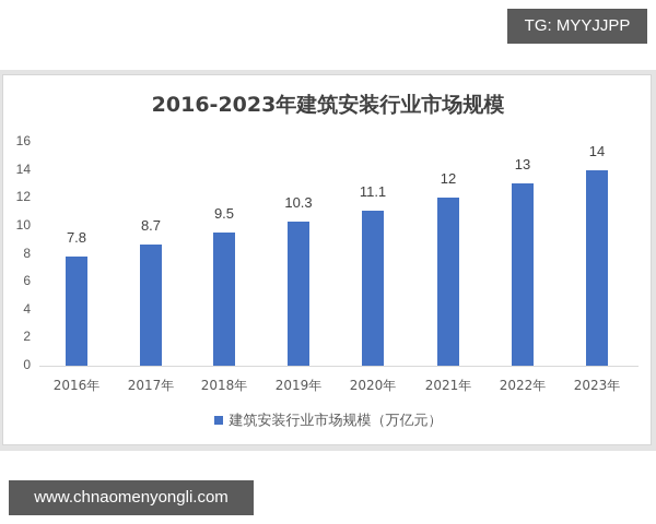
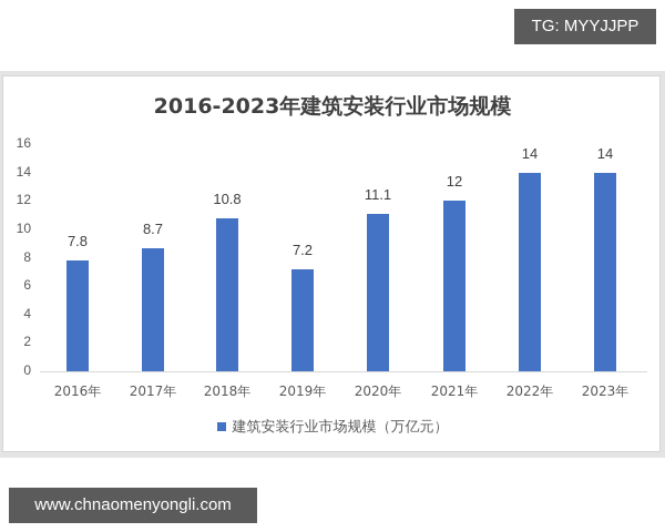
2018年: 9.5 -> 10.8
2019年: 10.3 -> 7.2
2022年: 13 -> 14
